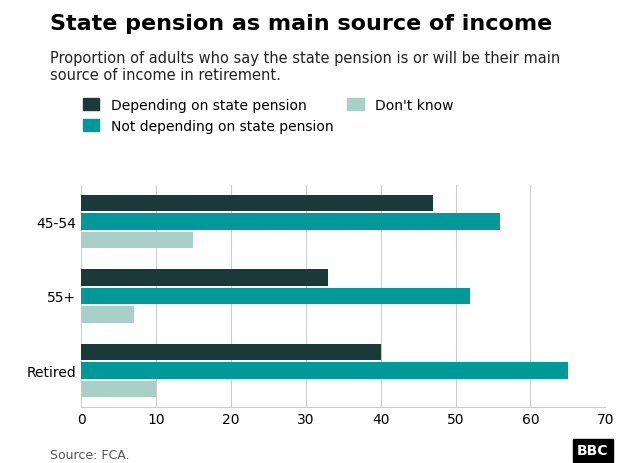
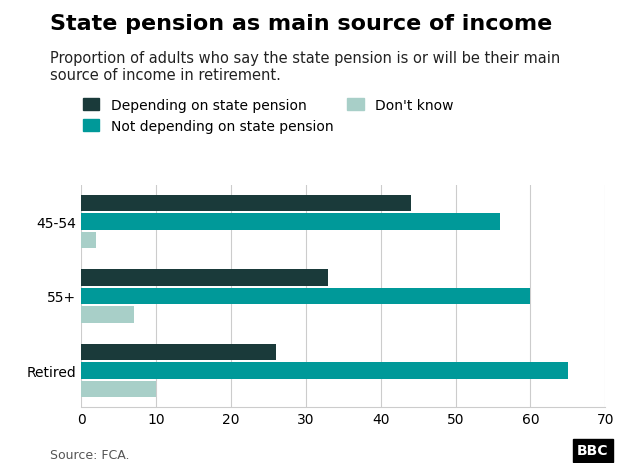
Depending on state pension/45-54: 47 -> 44
Don't know/45-54: 15 -> 2
Not depending on state pension/55+: 52 -> 60
Depending on state pension/Retired: 40 -> 26
